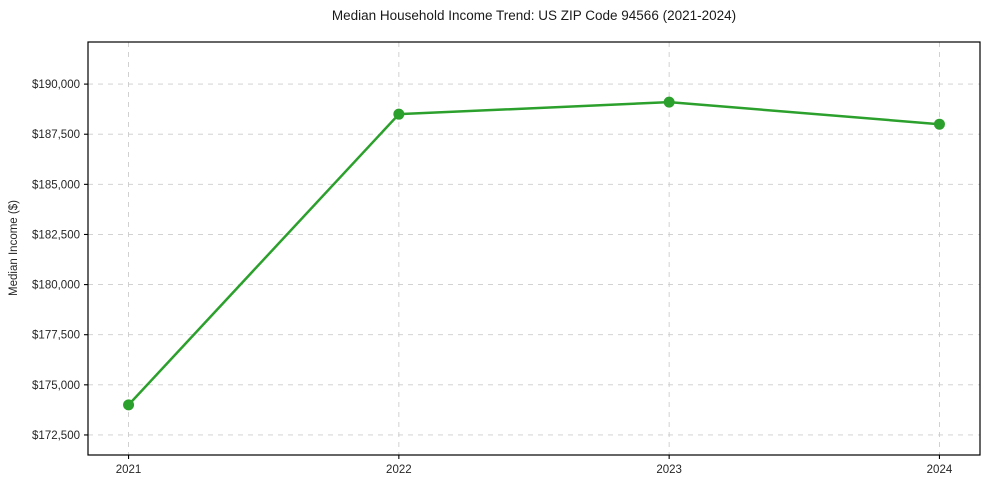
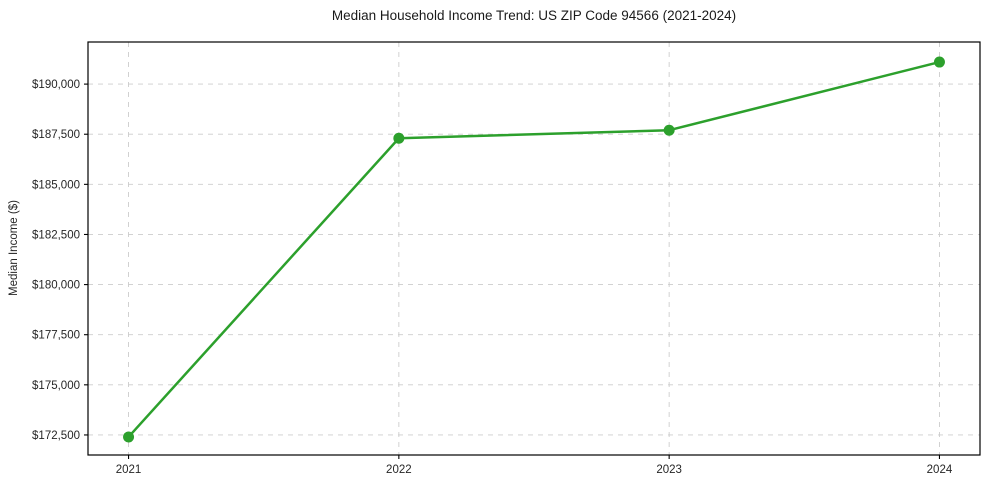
2021: $174000 -> $172400
2022: $188500 -> $187300
2023: $189100 -> $187700
2024: $188000 -> $191100
